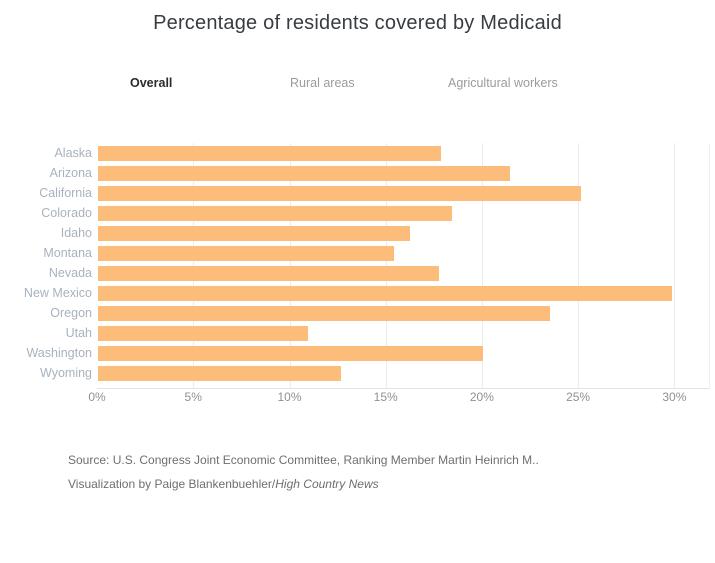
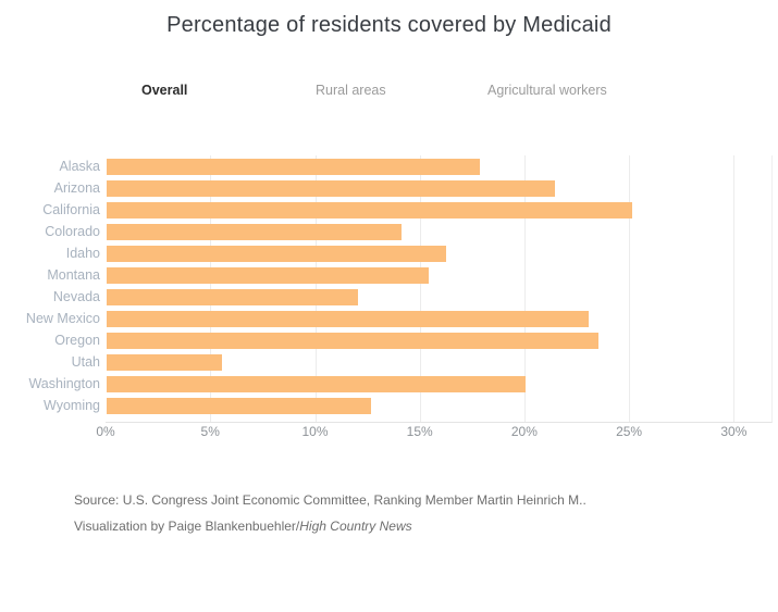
Colorado: 18.4% -> 14.1%
Nevada: 17.7% -> 12.0%
New Mexico: 29.8% -> 23.0%
Utah: 10.9% -> 5.5%
